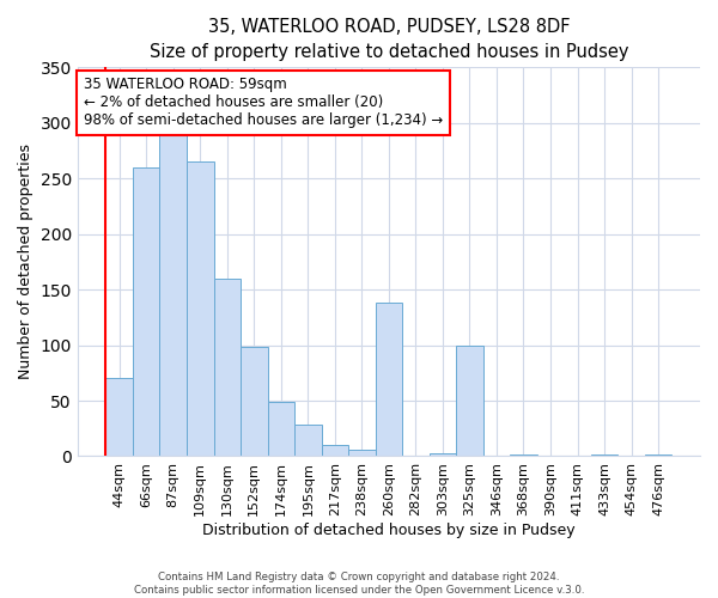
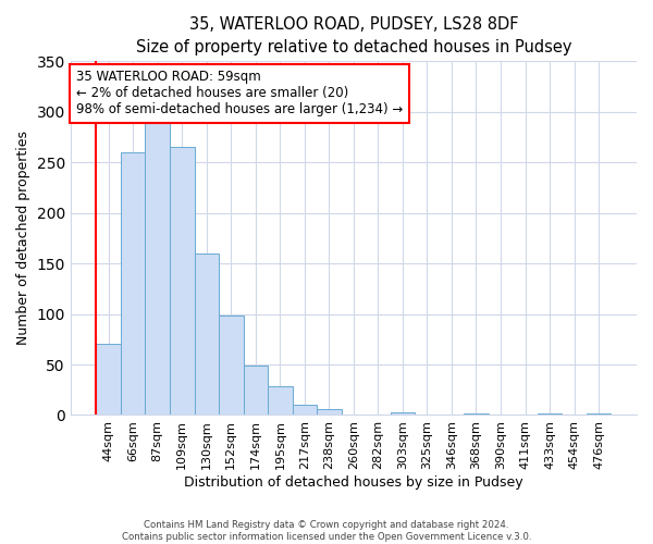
260sqm: 138 -> 1
325sqm: 100 -> 1
